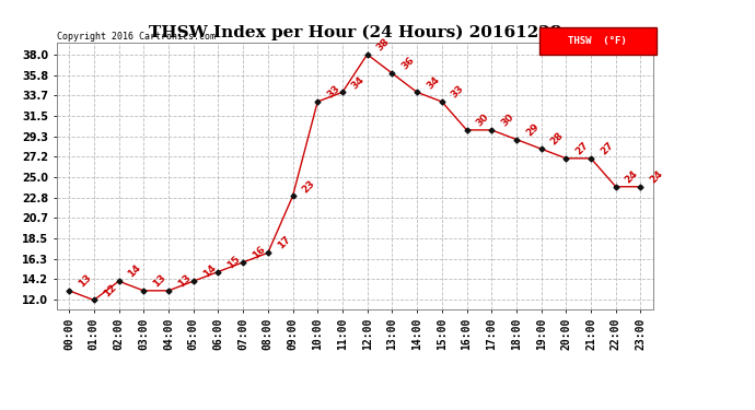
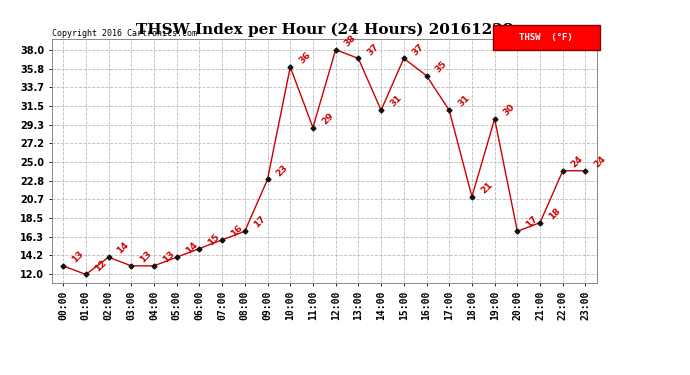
10:00: 33 -> 36
11:00: 34 -> 29
13:00: 36 -> 37
14:00: 34 -> 31
15:00: 33 -> 37
16:00: 30 -> 35
17:00: 30 -> 31
18:00: 29 -> 21
19:00: 28 -> 30
20:00: 27 -> 17
21:00: 27 -> 18
